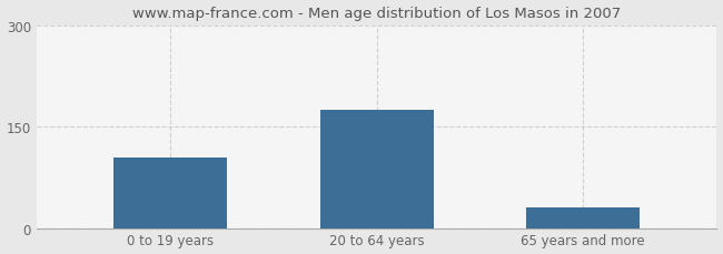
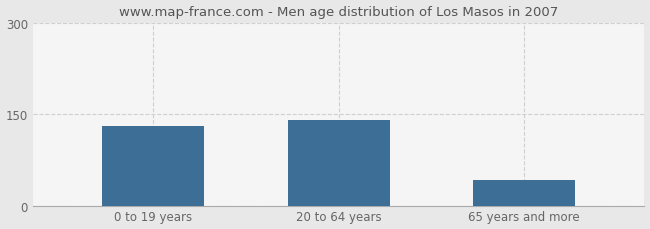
0 to 19 years: 105 -> 130
20 to 64 years: 175 -> 140
65 years and more: 30 -> 42
